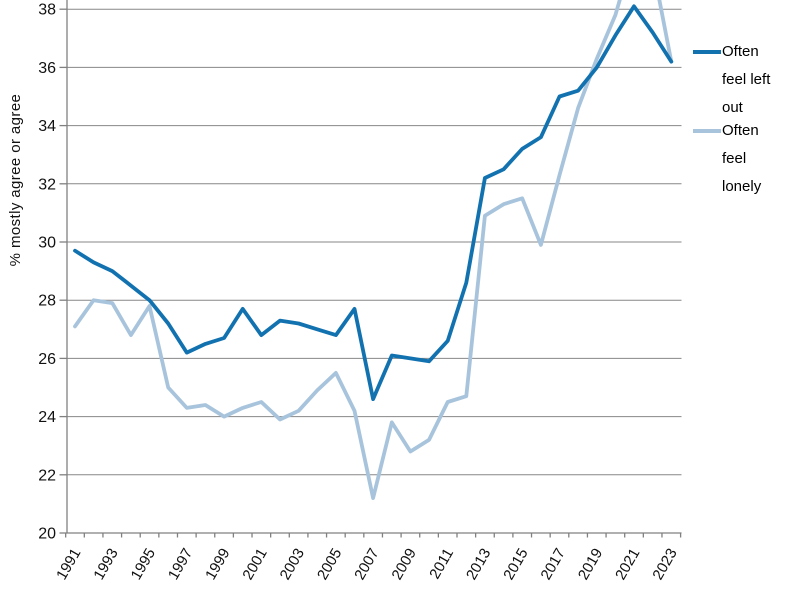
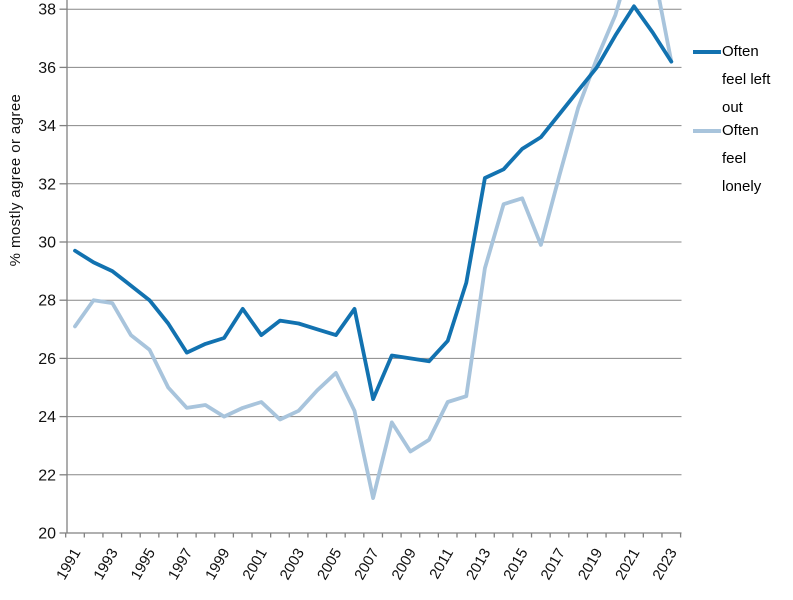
Often feel lonely/1995: 27.8 -> 26.3
Often feel lonely/2013: 30.9 -> 29.1
Often feel left out/2017: 35.0 -> 34.4
